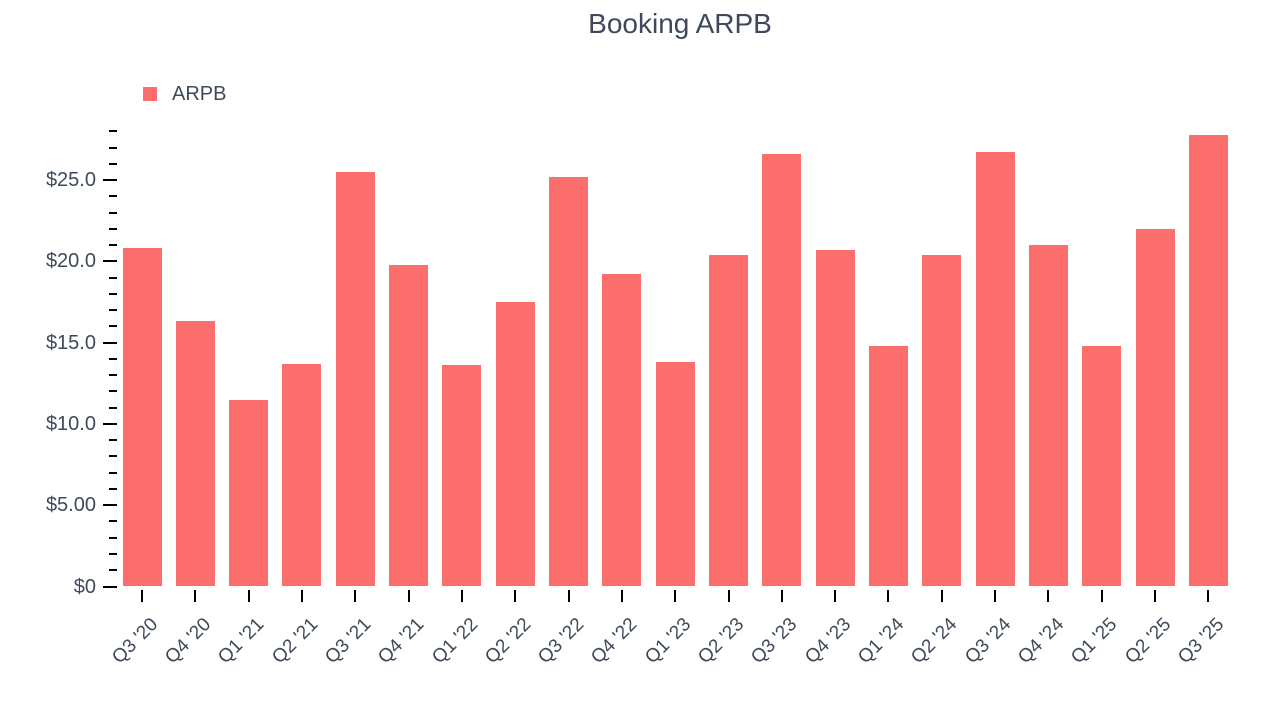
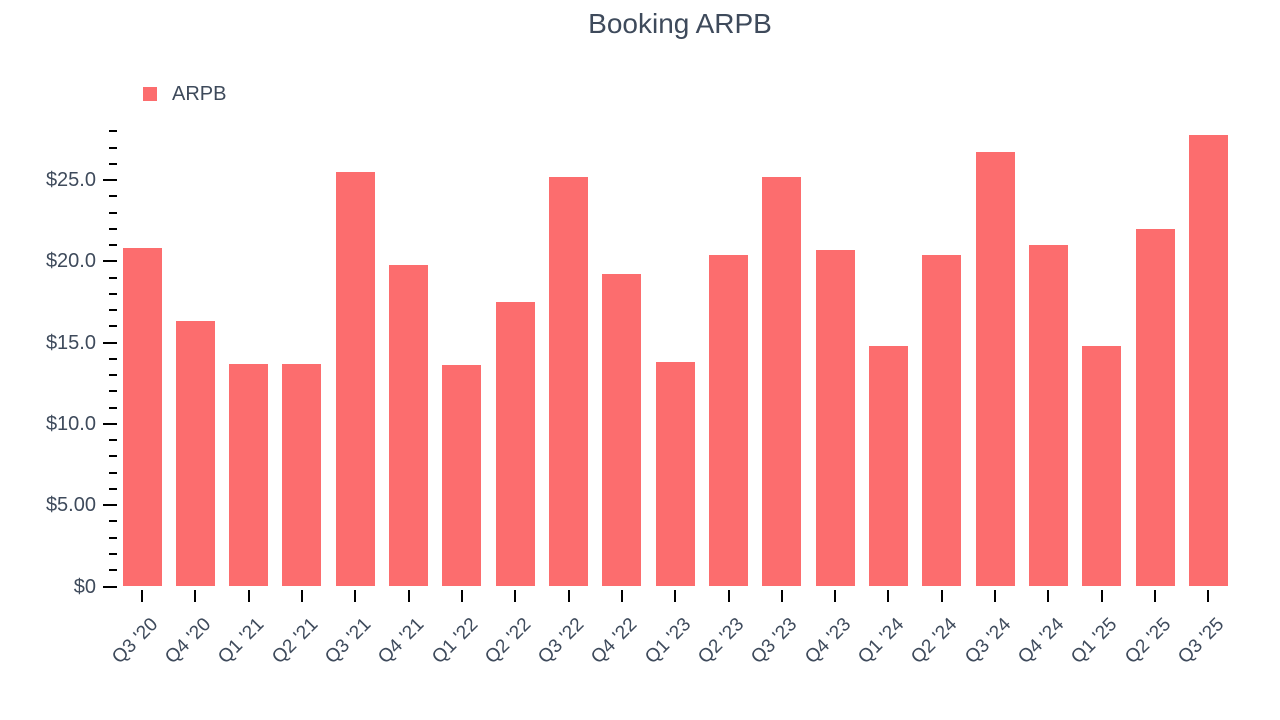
Q1 '21: $11.5 -> $13.7
Q3 '23: $26.6 -> $25.2
